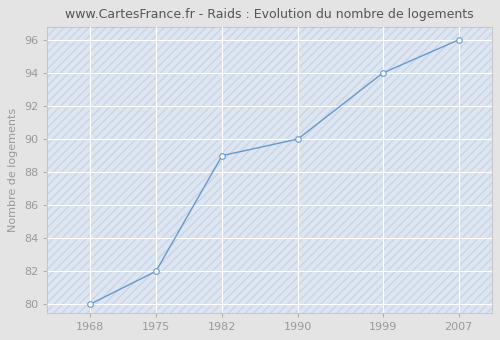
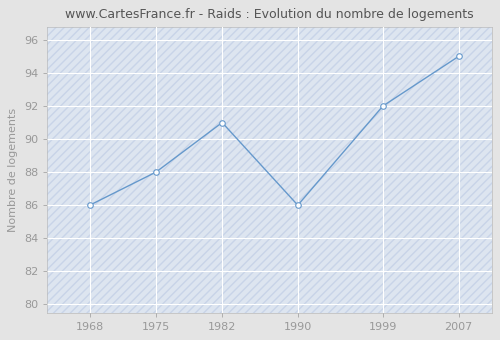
1968: 80 -> 86
1975: 82 -> 88
1982: 89 -> 91
1990: 90 -> 86
1999: 94 -> 92
2007: 96 -> 95
